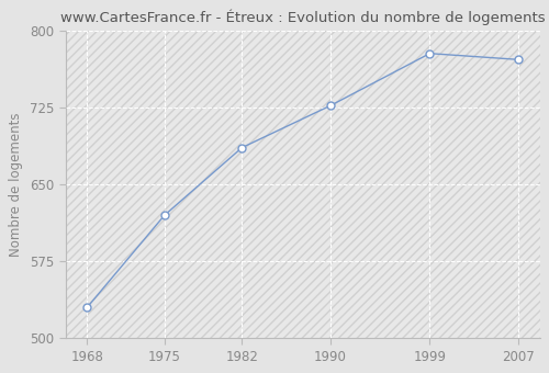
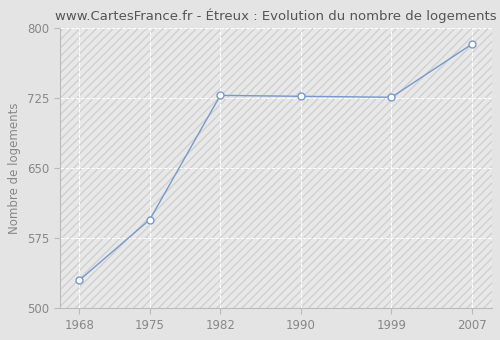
1975: 620 -> 595
1982: 686 -> 728
1999: 778 -> 726
2007: 772 -> 783
